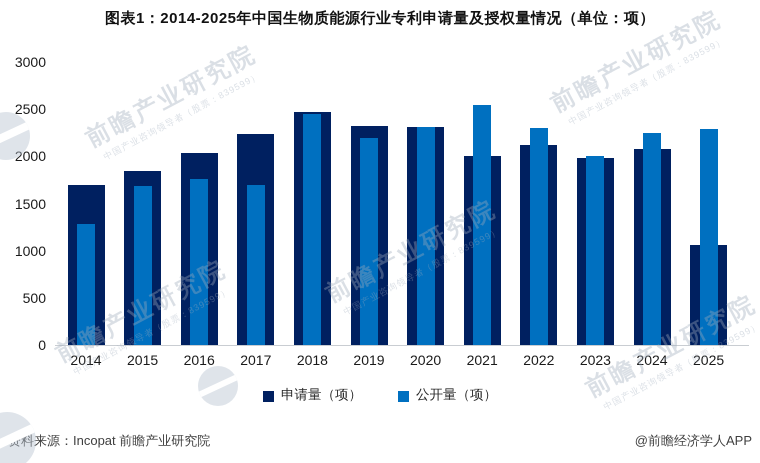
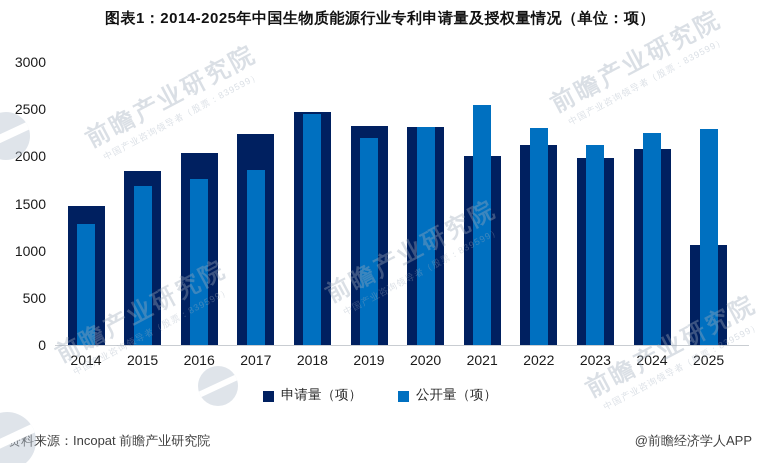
申请量（项）/2014: 1700 -> 1500
公开量（项）/2017: 1700 -> 1900
公开量（项）/2023: 2000 -> 2100
